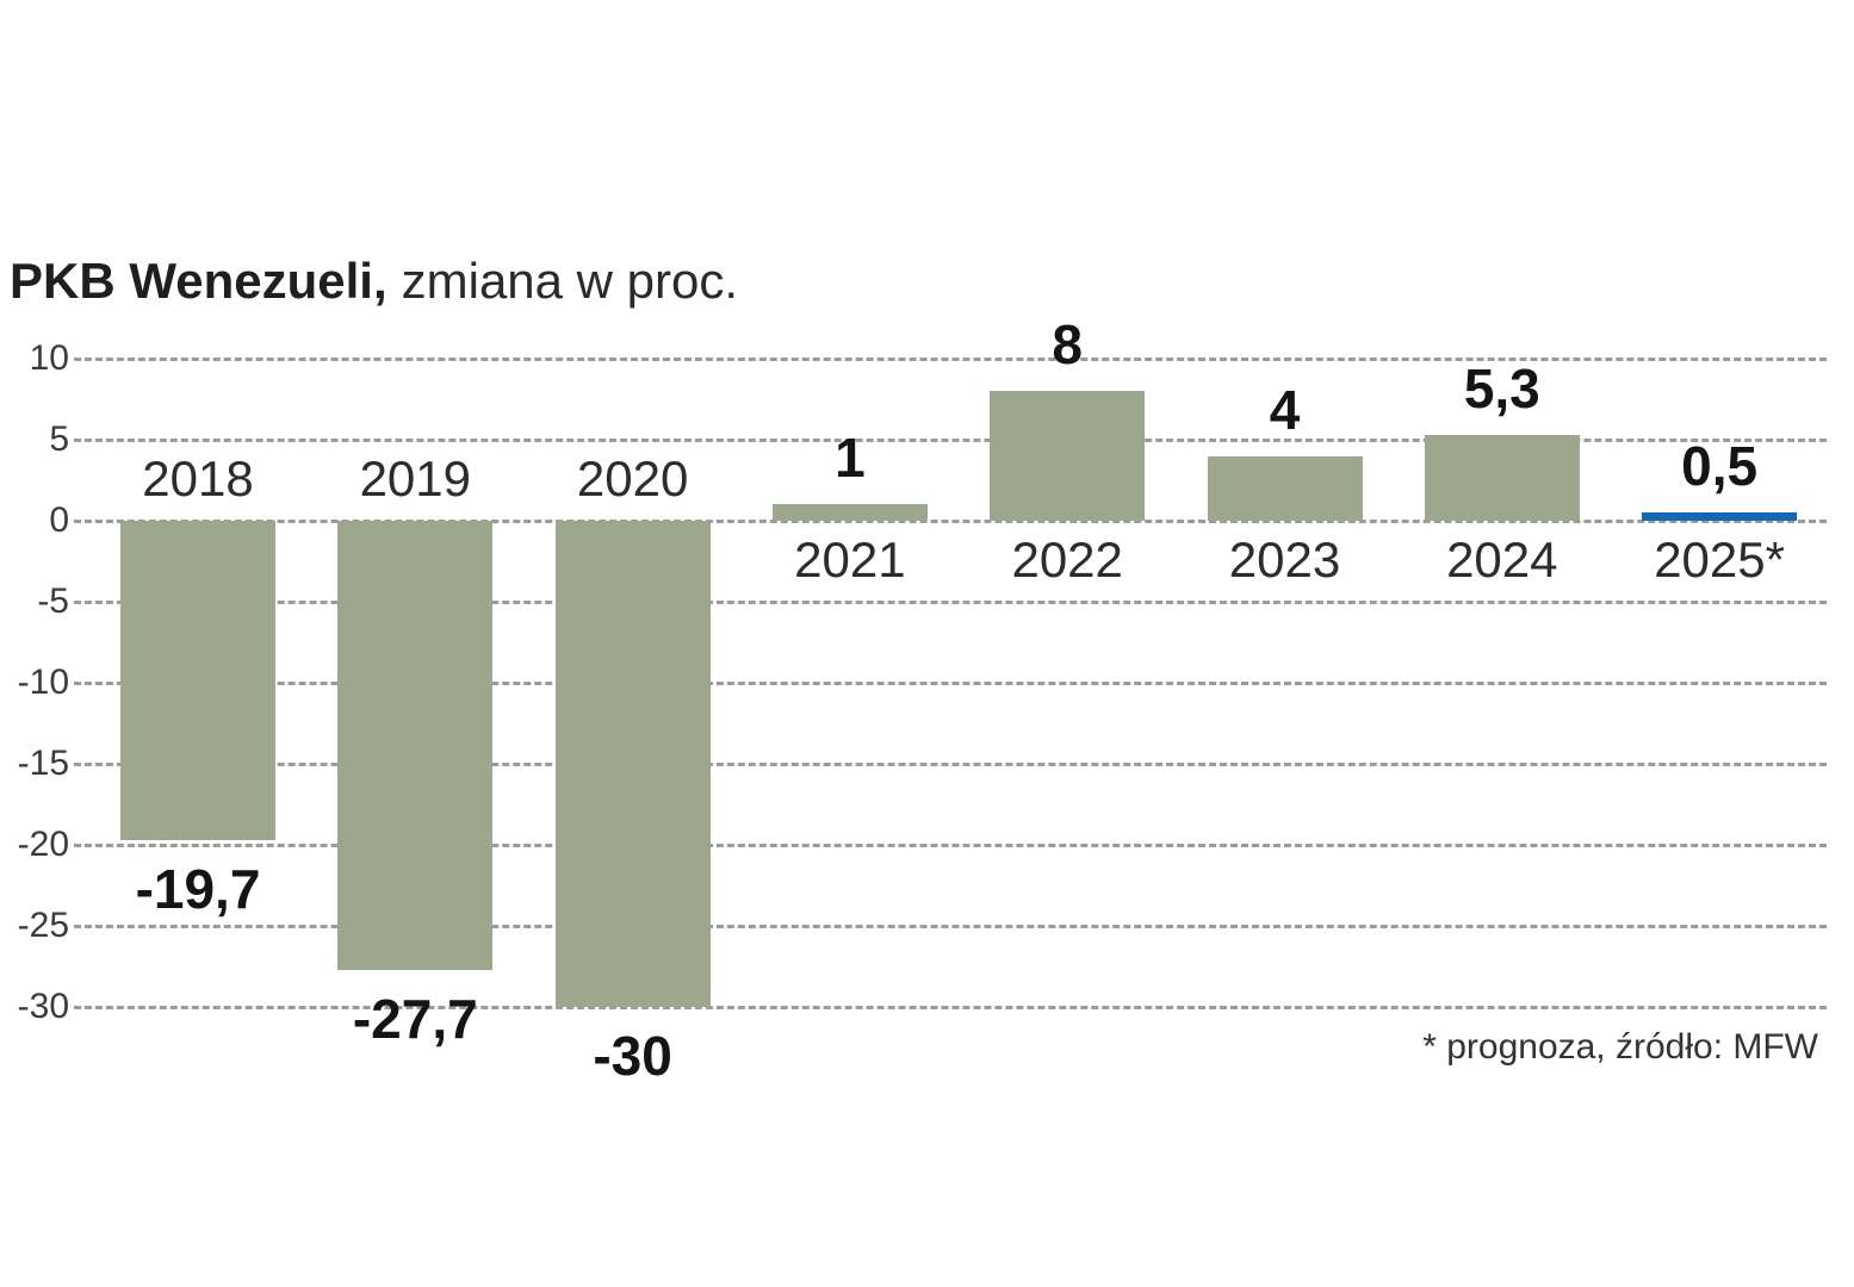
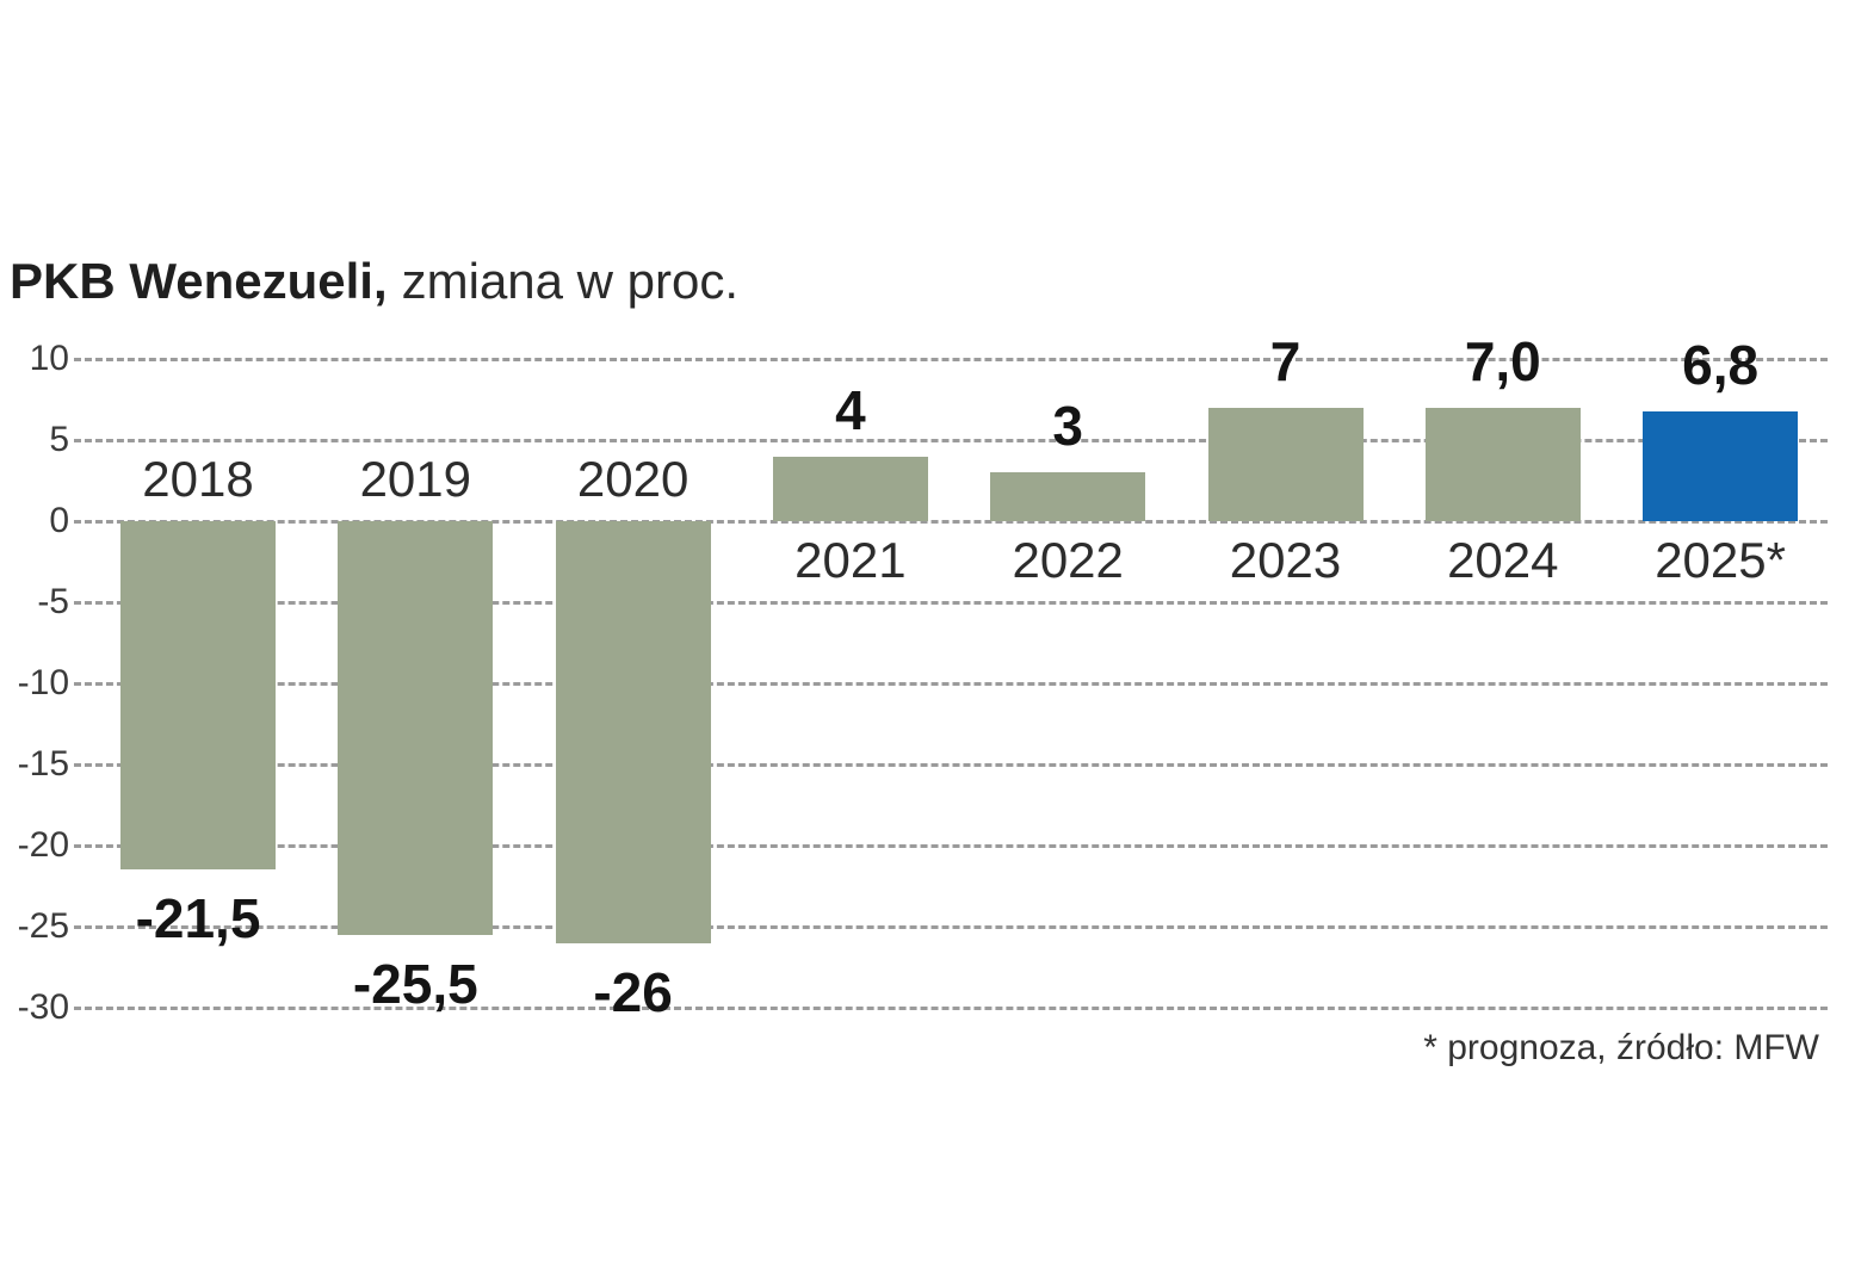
2018: -19,7 -> -21,5
2019: -27,7 -> -25,5
2020: -30 -> -26
2021: 1 -> 4
2022: 8 -> 3
2023: 4 -> 7
2024: 5,3 -> 7,0
2025*: 0,5 -> 6,8
